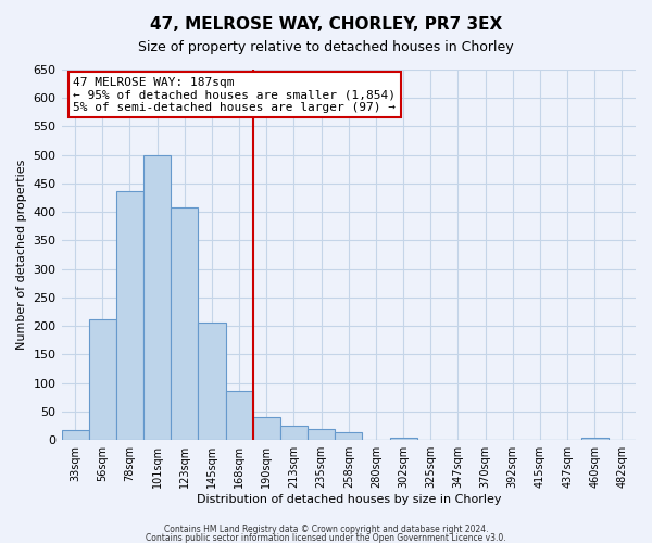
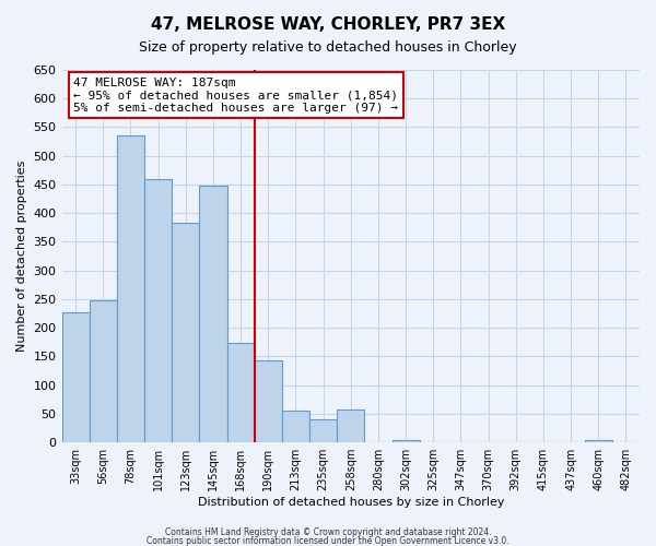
33sqm: 18 -> 228
56sqm: 212 -> 248
78sqm: 437 -> 536
101sqm: 500 -> 460
123sqm: 408 -> 384
145sqm: 207 -> 448
168sqm: 87 -> 174
190sqm: 40 -> 144
213sqm: 25 -> 56
235sqm: 20 -> 40
258sqm: 13 -> 58
